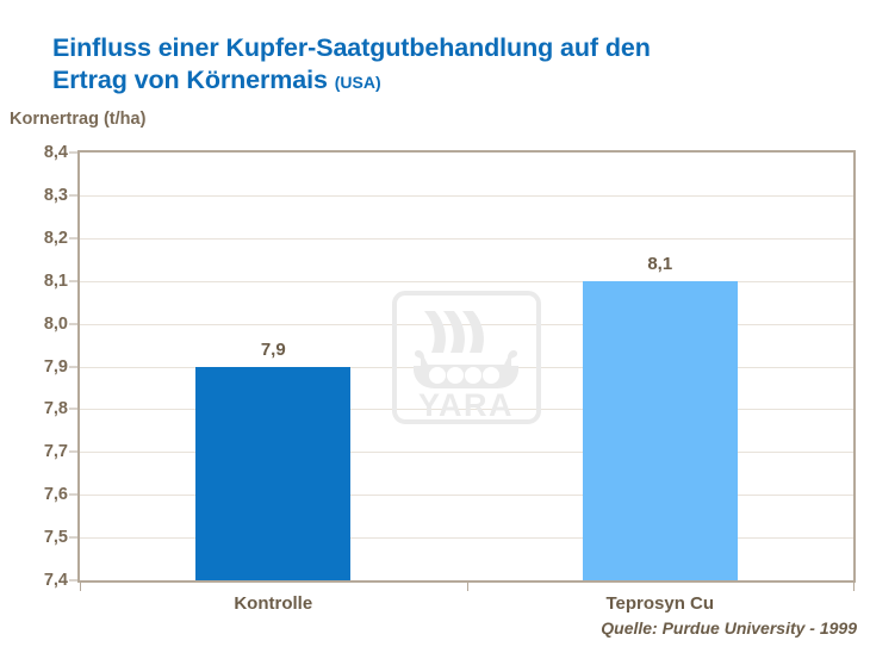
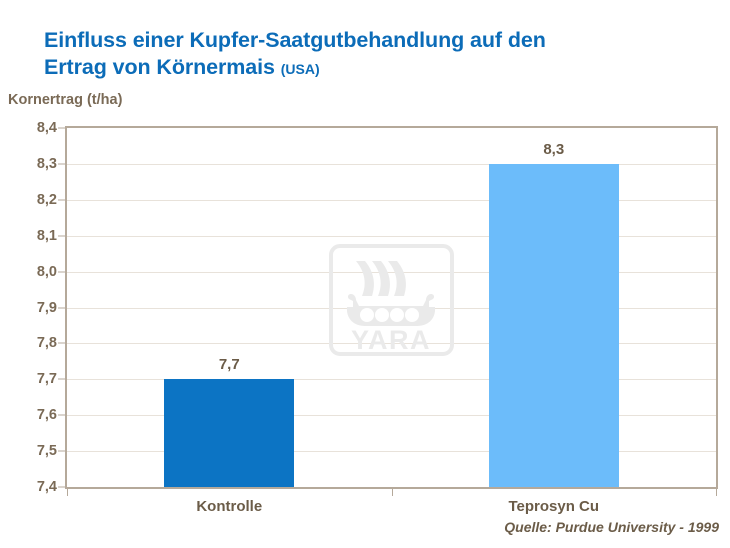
Kontrolle: 7,9 -> 7,7
Teprosyn Cu: 8,1 -> 8,3
